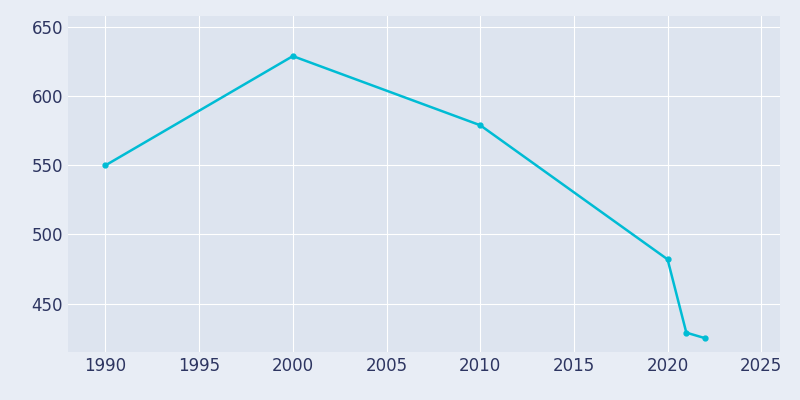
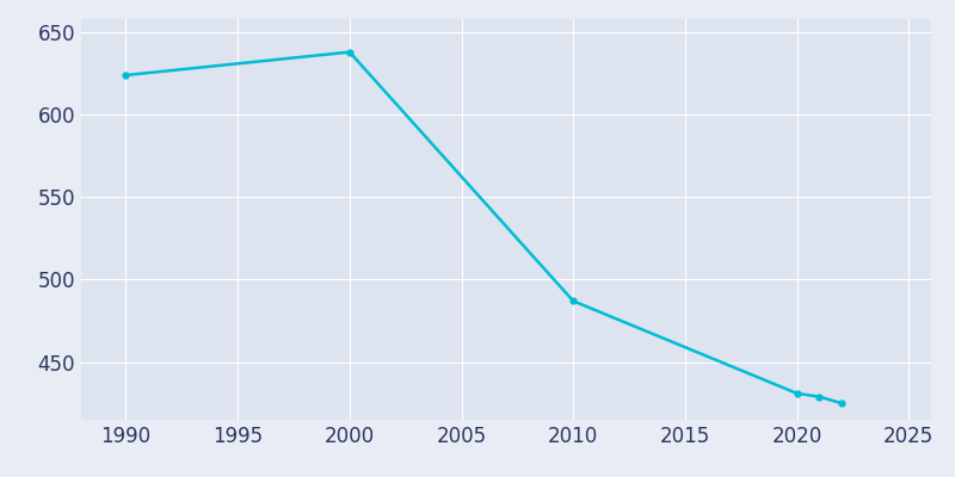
1990: 550 -> 624
2000: 629 -> 638
2010: 579 -> 487
2020: 482 -> 431
